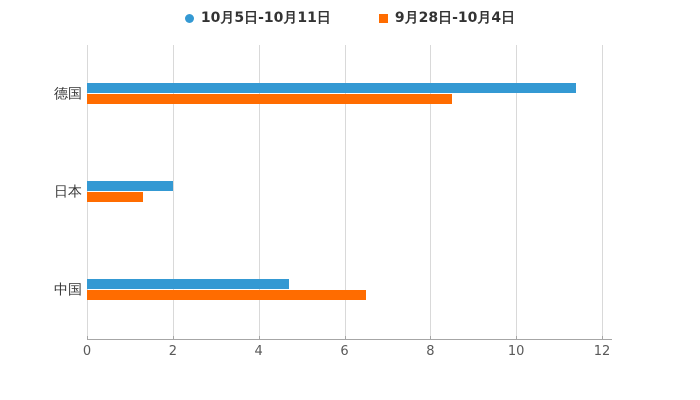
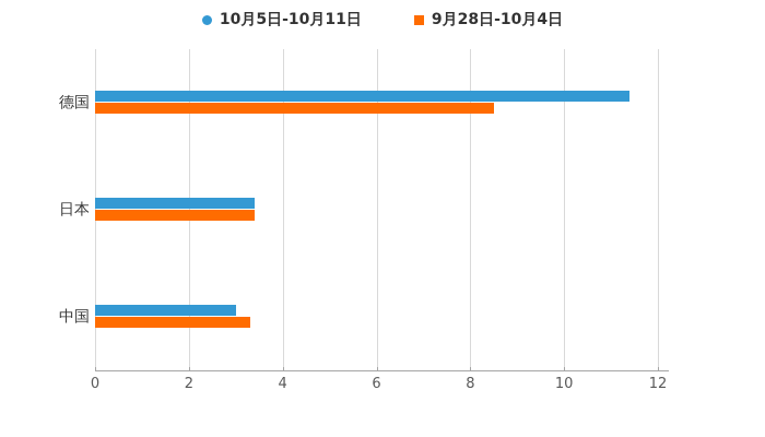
10月5日-10月11日/日本: 2.0 -> 3.4
9月28日-10月4日/日本: 1.3 -> 3.4
10月5日-10月11日/中国: 4.7 -> 3.0
9月28日-10月4日/中国: 6.5 -> 3.3
